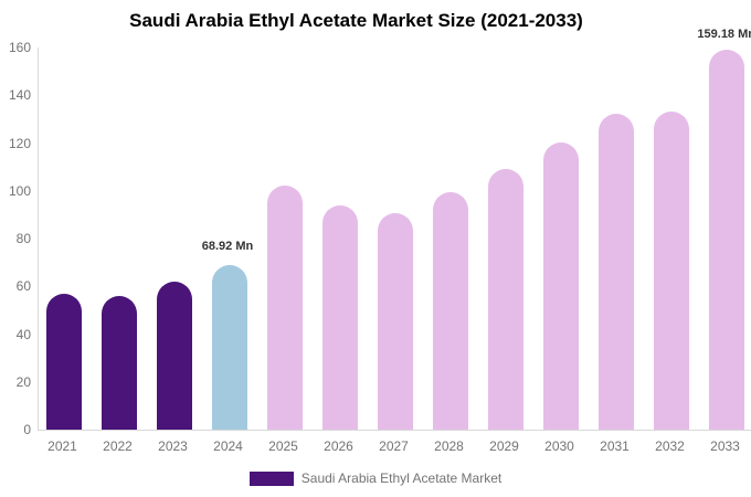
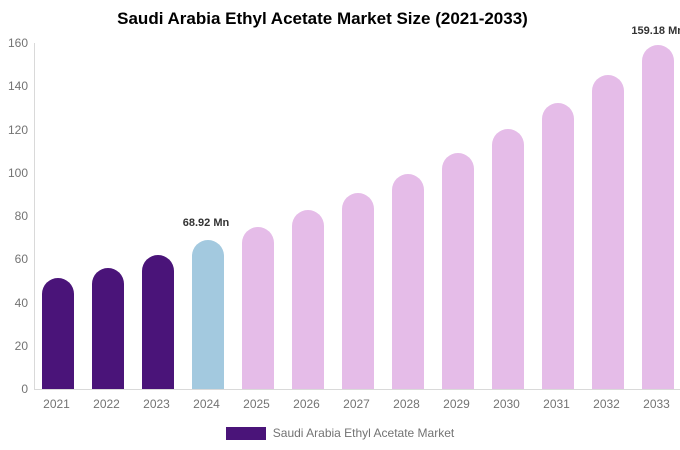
2021: 57 -> 51
2025: 102 -> 75
2026: 94 -> 83
2032: 133 -> 145
